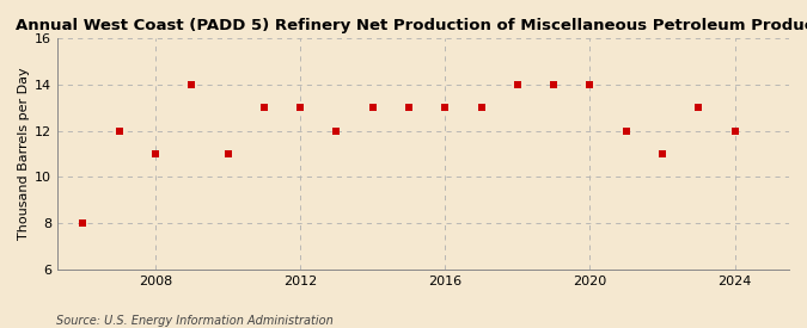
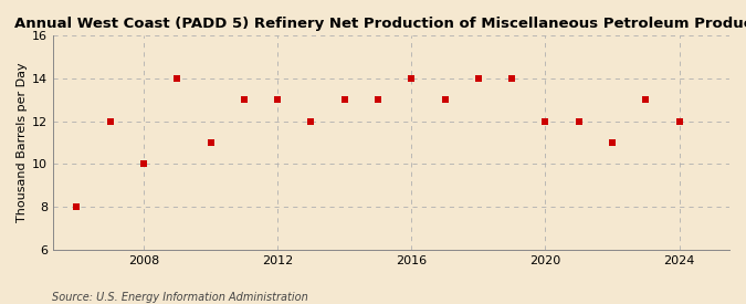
2008: 11 -> 10
2016: 13 -> 14
2020: 14 -> 12
